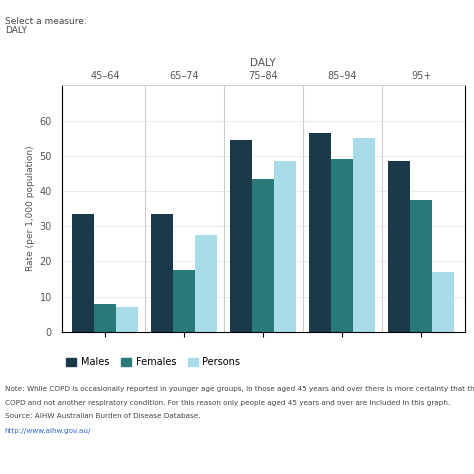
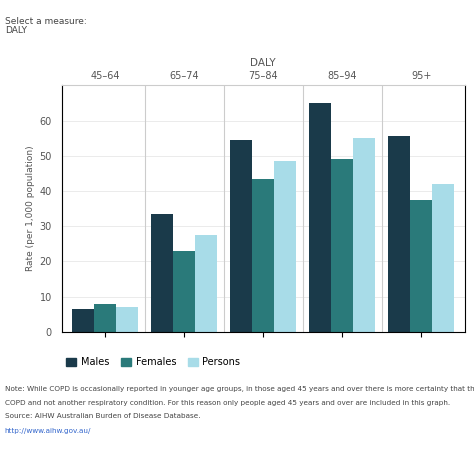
Males/45–64: 33.5 -> 6.5
Females/65–74: 17.5 -> 23.0
Males/85–94: 56.5 -> 65.0
Males/95+: 48.5 -> 55.5
Persons/95+: 17.0 -> 42.0
